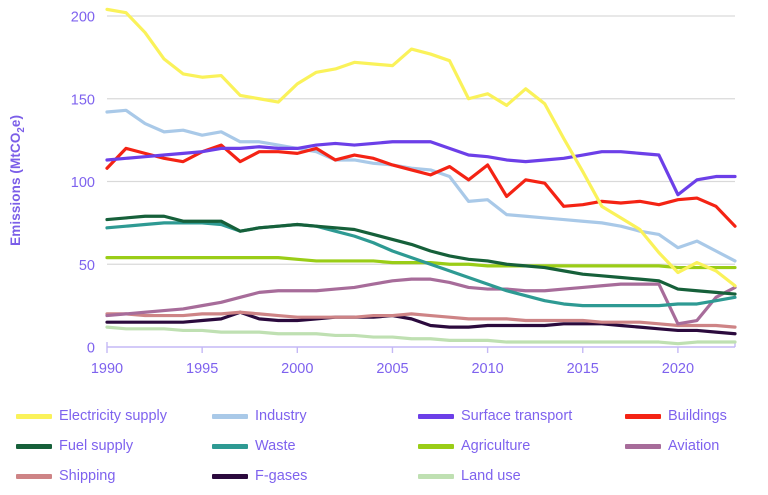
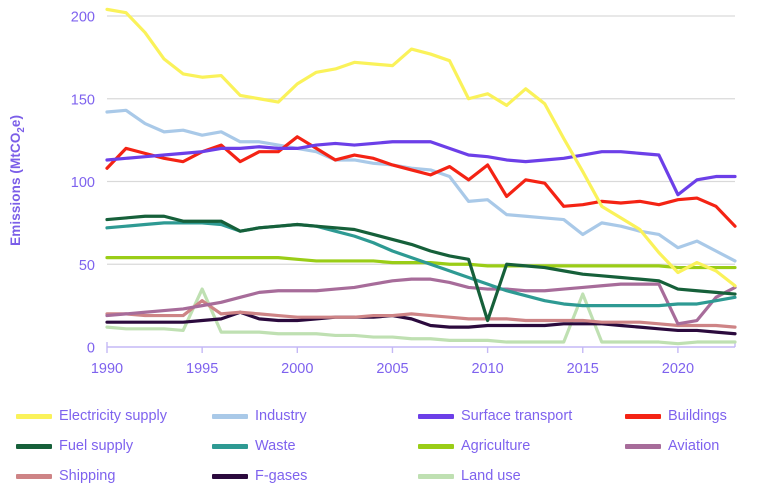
Shipping/1995: 20 -> 28
Land use/1995: 10 -> 35
Buildings/2000: 117 -> 127
Fuel supply/2010: 52 -> 16
Industry/2015: 76 -> 68
Land use/2015: 3 -> 32
